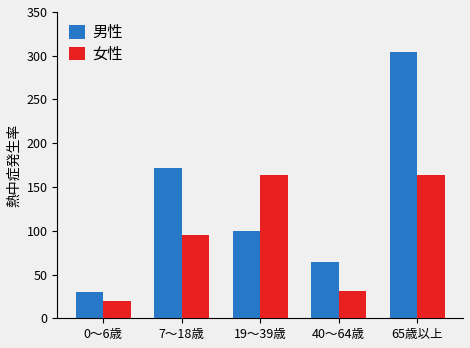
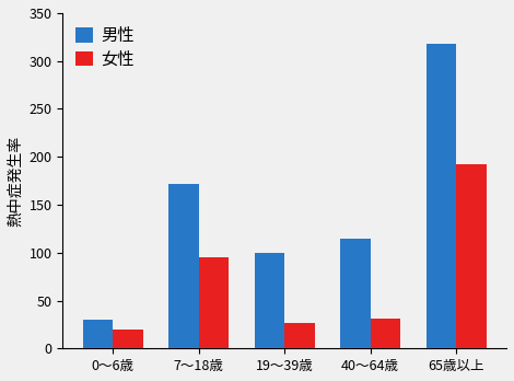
女性/19～39歳: 164 -> 27
男性/40～64歳: 64 -> 115
男性/65歳以上: 304 -> 318
女性/65歳以上: 164 -> 192
